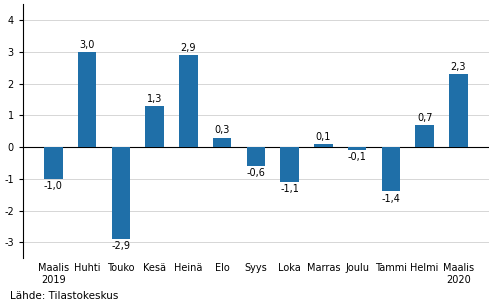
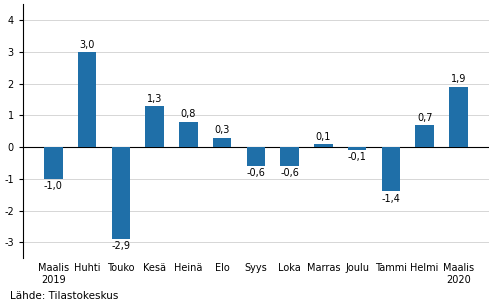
Heinä: 2,9 -> 0,8
Loka: -1,1 -> -0,6
Maalis 2020: 2,3 -> 1,9
